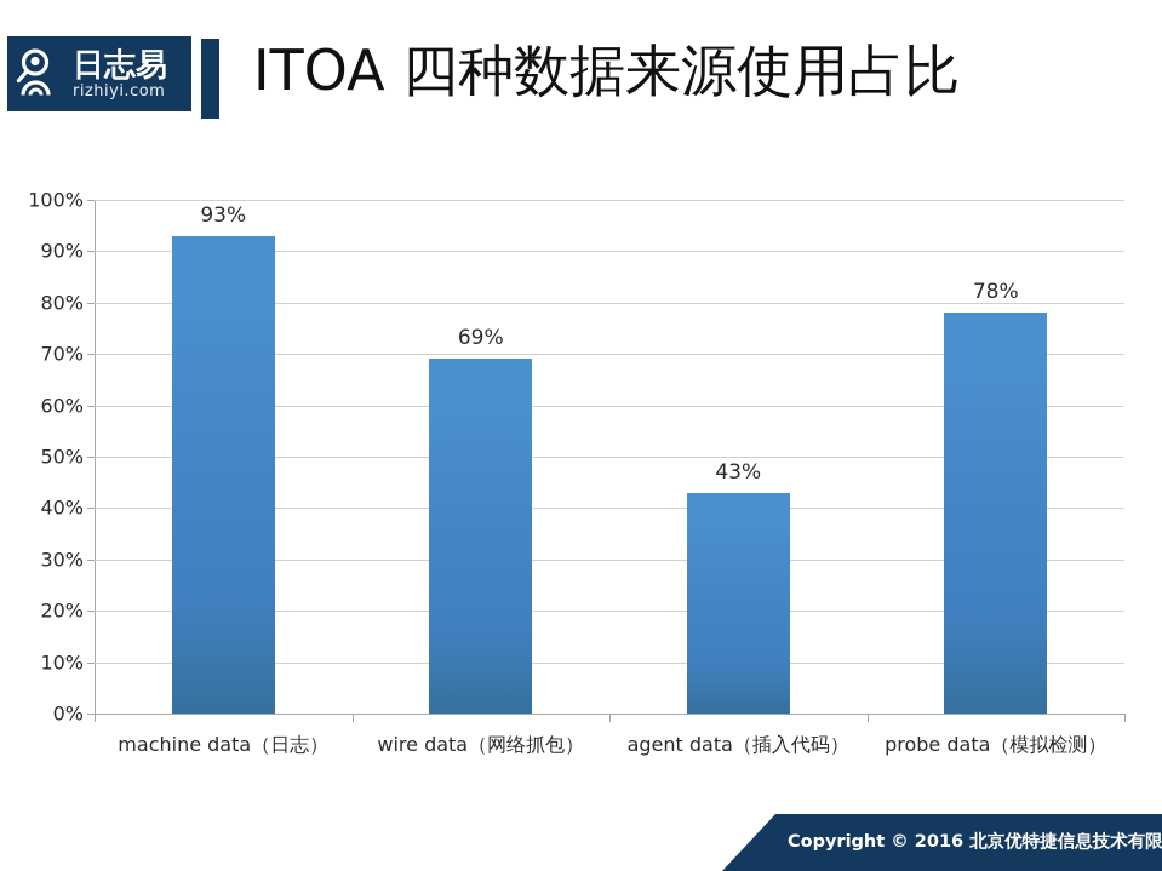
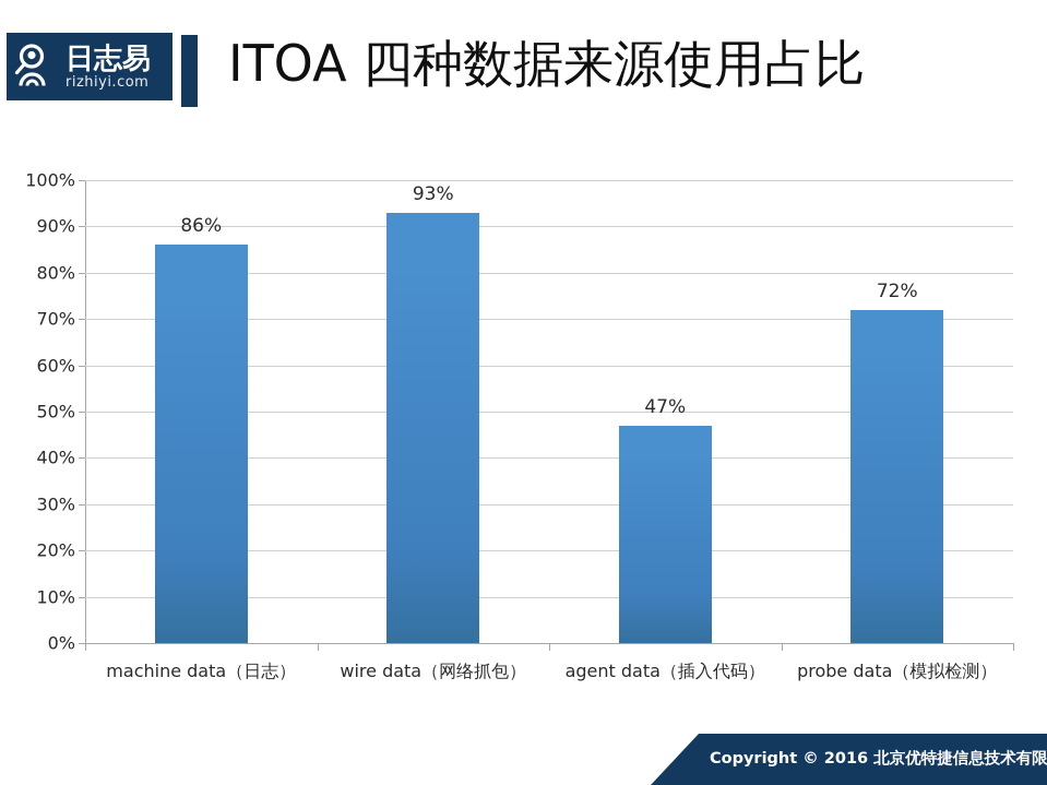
machine data（日志）: 93% -> 86%
wire data（网络抓包）: 69% -> 93%
agent data（插入代码）: 43% -> 47%
probe data（模拟检测）: 78% -> 72%
